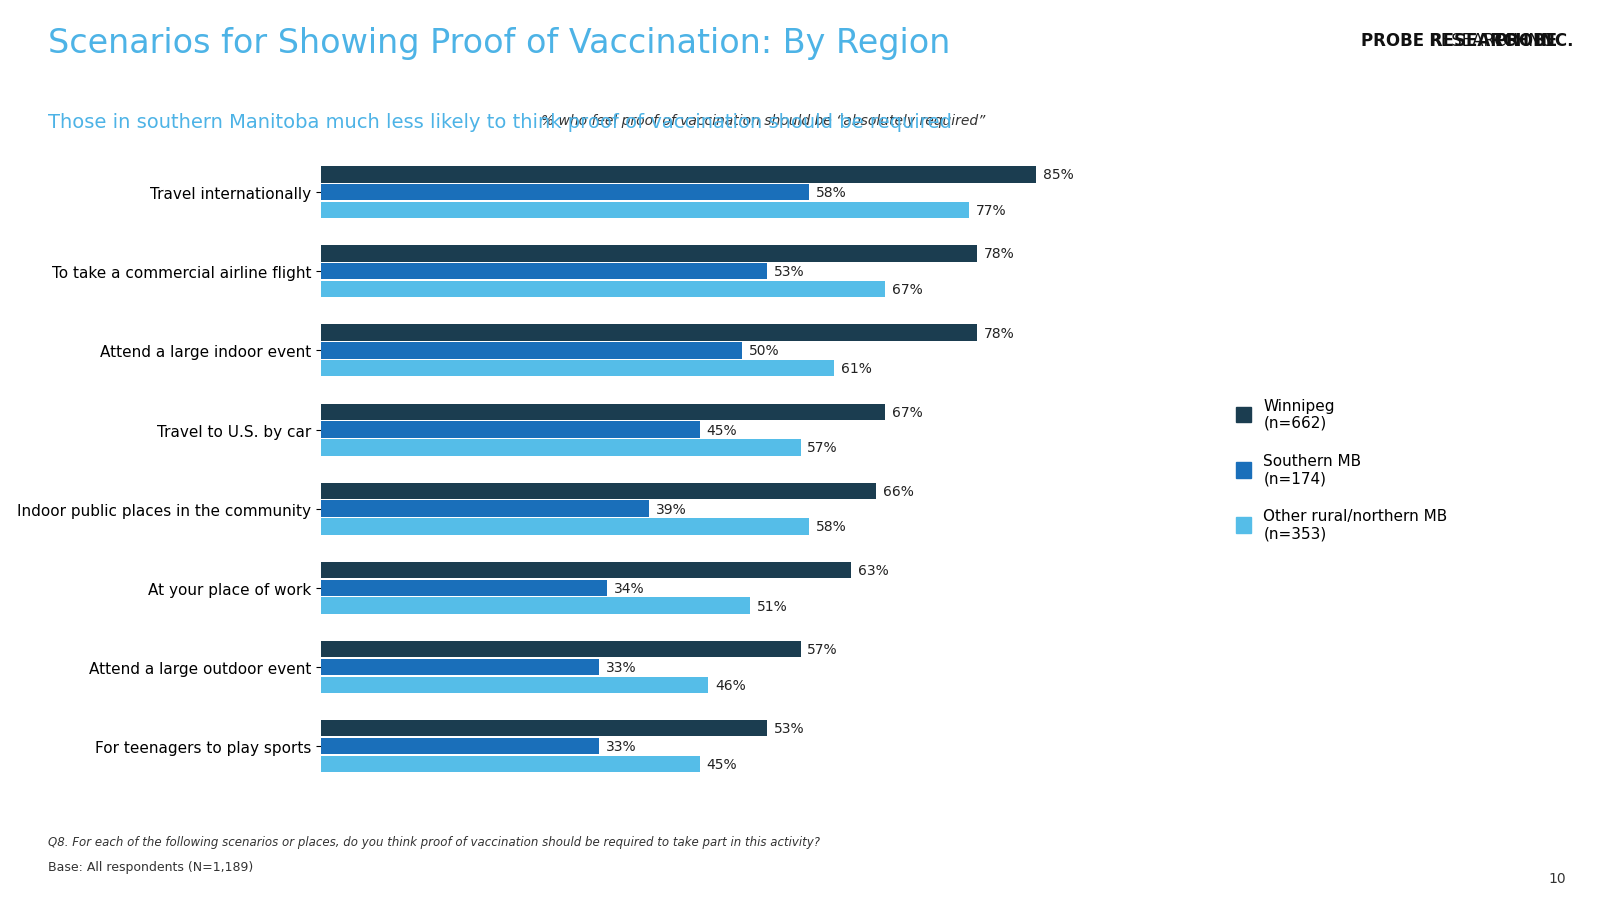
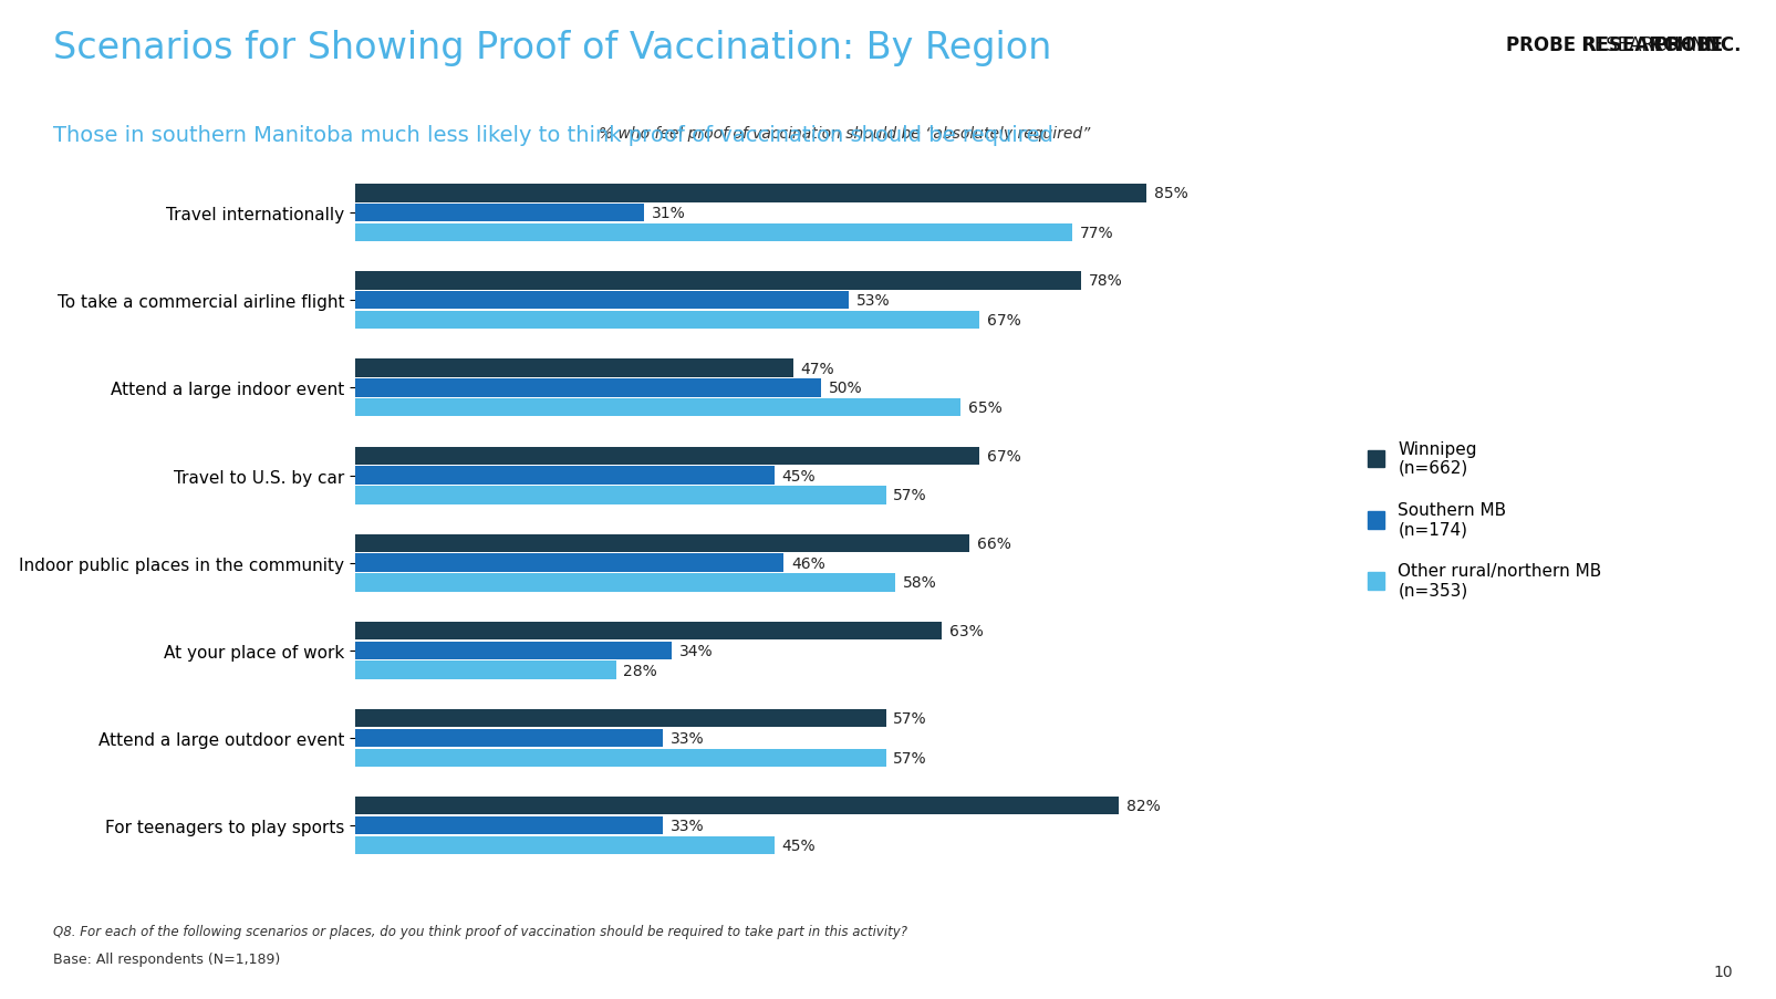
Southern MB (n=174)/Travel internationally: 58% -> 31%
Winnipeg (n=662)/Attend a large indoor event: 78% -> 47%
Other rural/northern MB (n=353)/Attend a large indoor event: 61% -> 65%
Southern MB (n=174)/Indoor public places in the community: 39% -> 46%
Other rural/northern MB (n=353)/At your place of work: 51% -> 28%
Other rural/northern MB (n=353)/Attend a large outdoor event: 46% -> 57%
Winnipeg (n=662)/For teenagers to play sports: 53% -> 82%
